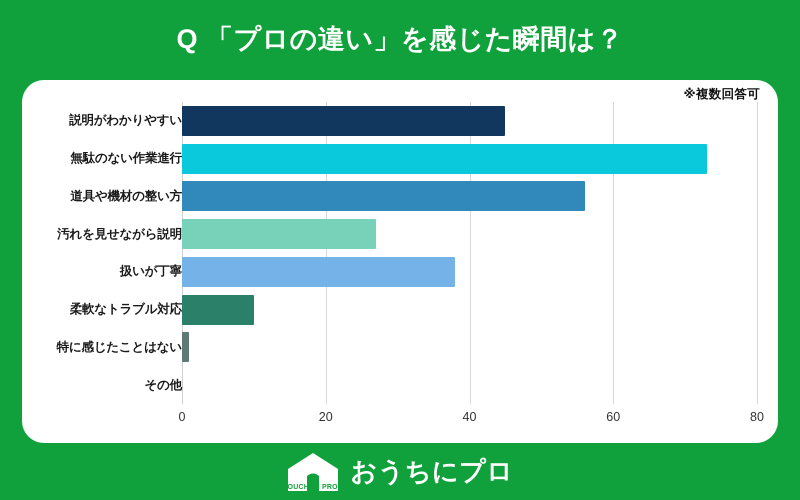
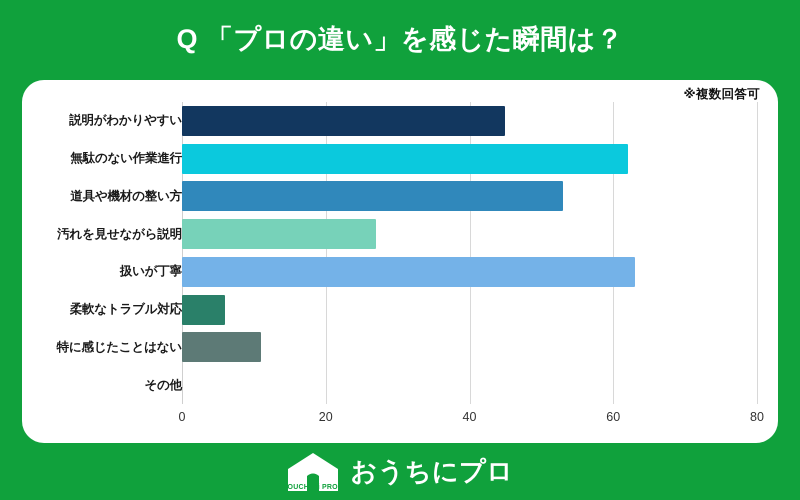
無駄のない作業進行: 73 -> 62
道具や機材の整い方: 56 -> 53
扱いが丁寧: 38 -> 63
柔軟なトラブル対応: 10 -> 6
特に感じたことはない: 1 -> 11
